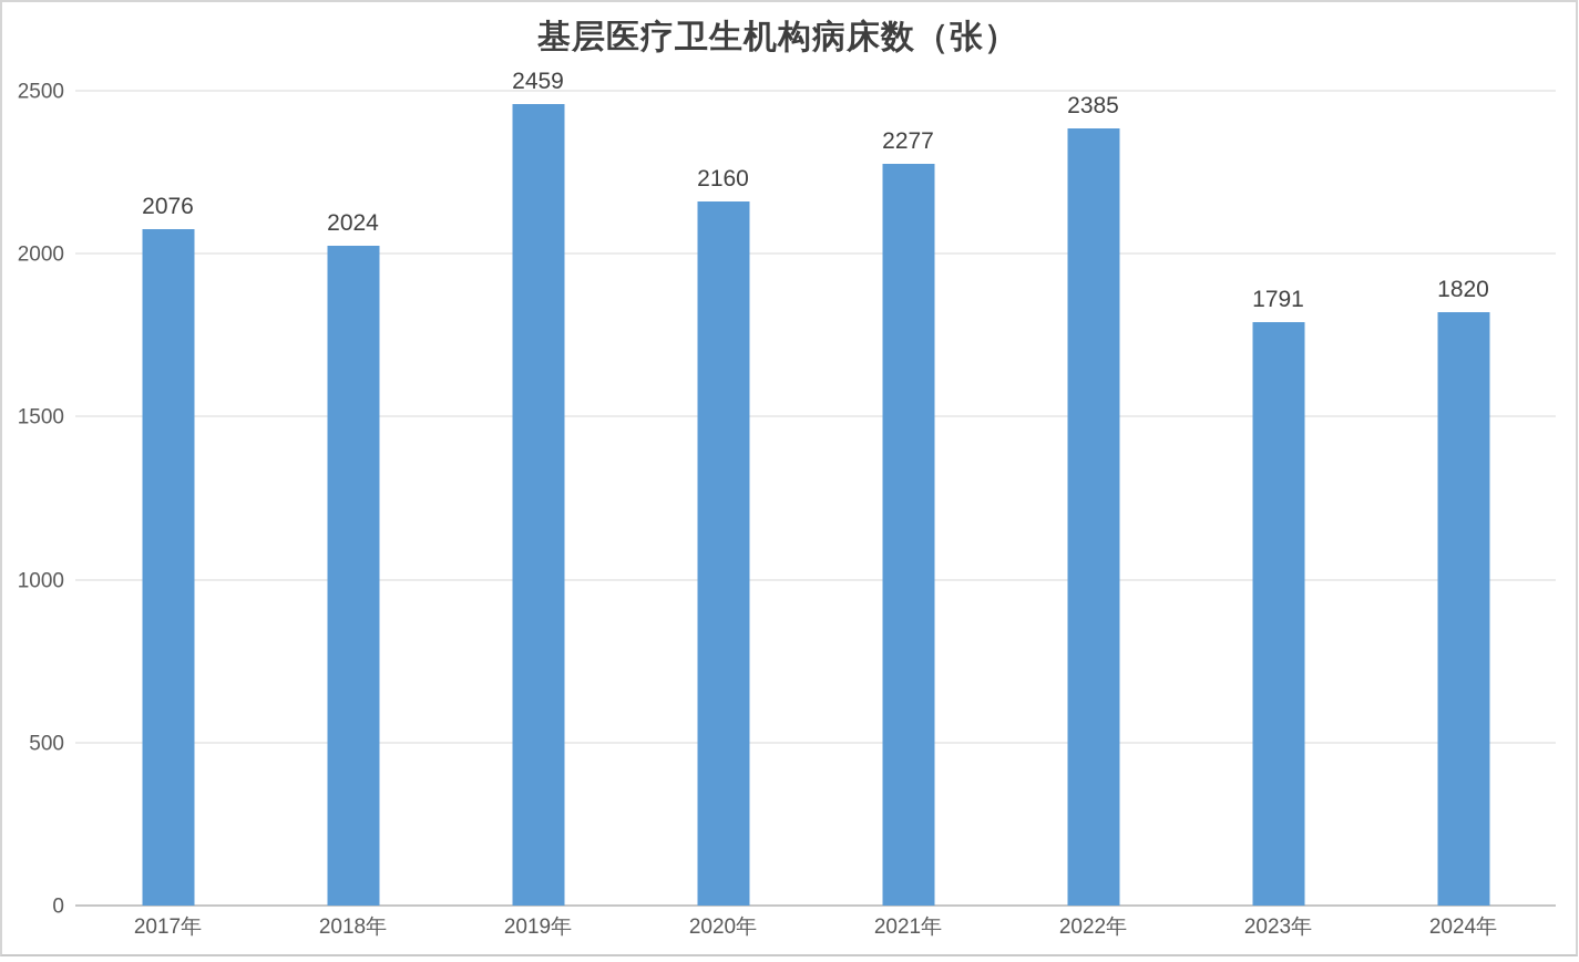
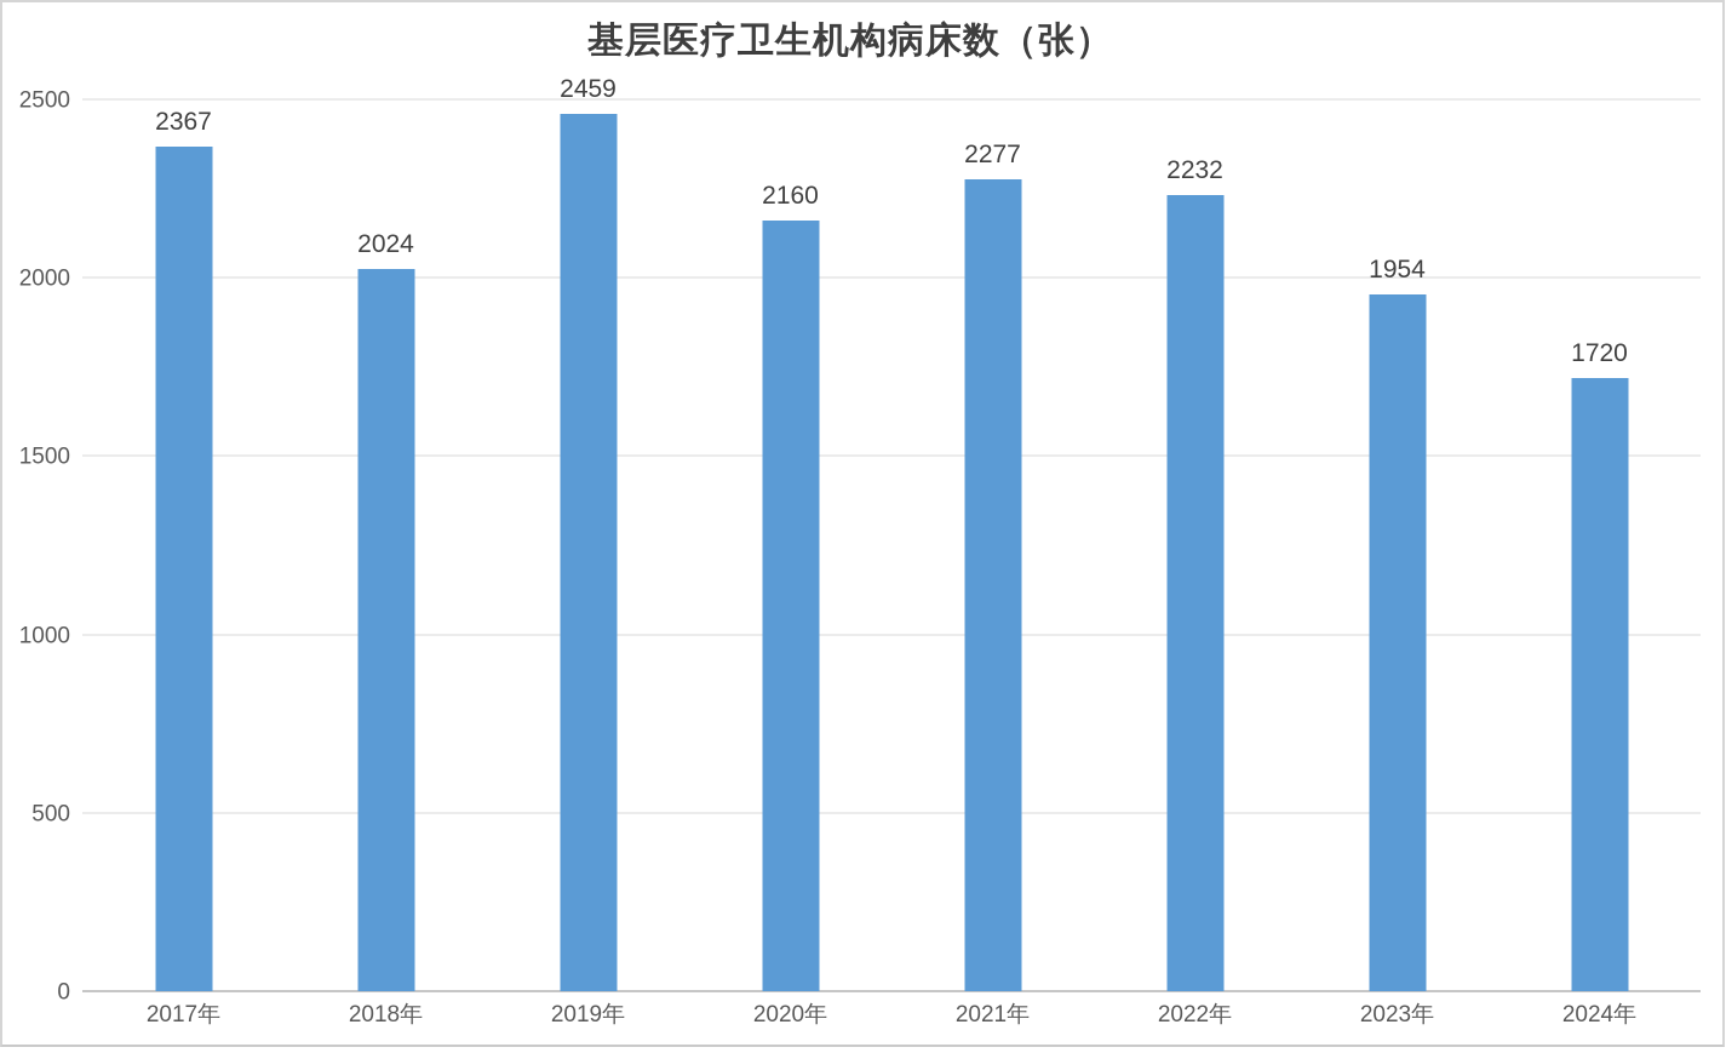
2017年: 2076 -> 2367
2022年: 2385 -> 2232
2023年: 1791 -> 1954
2024年: 1820 -> 1720
